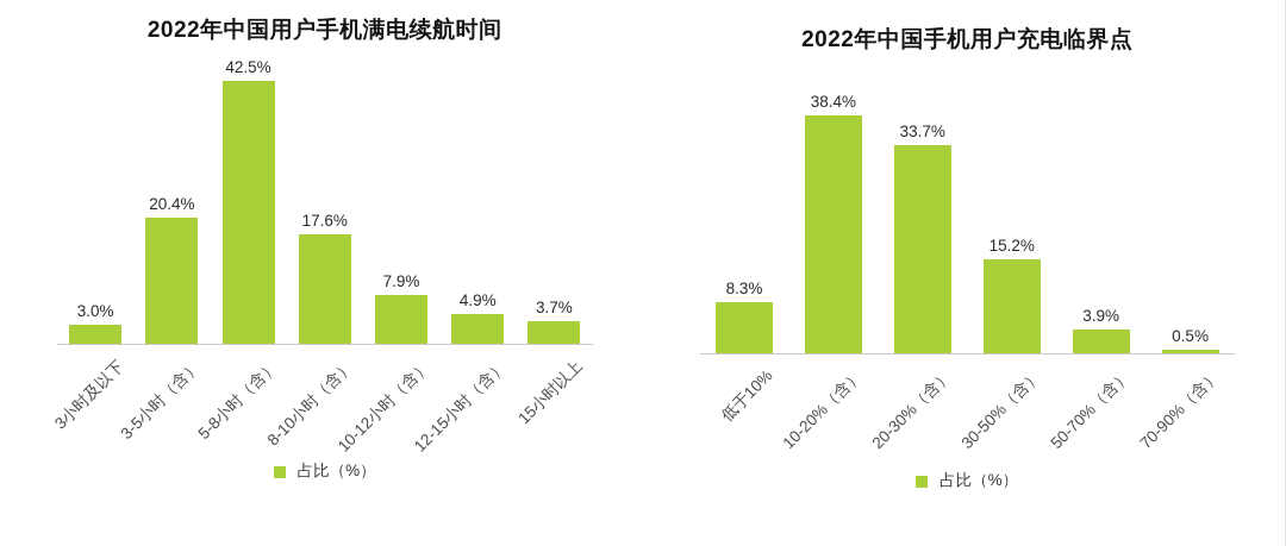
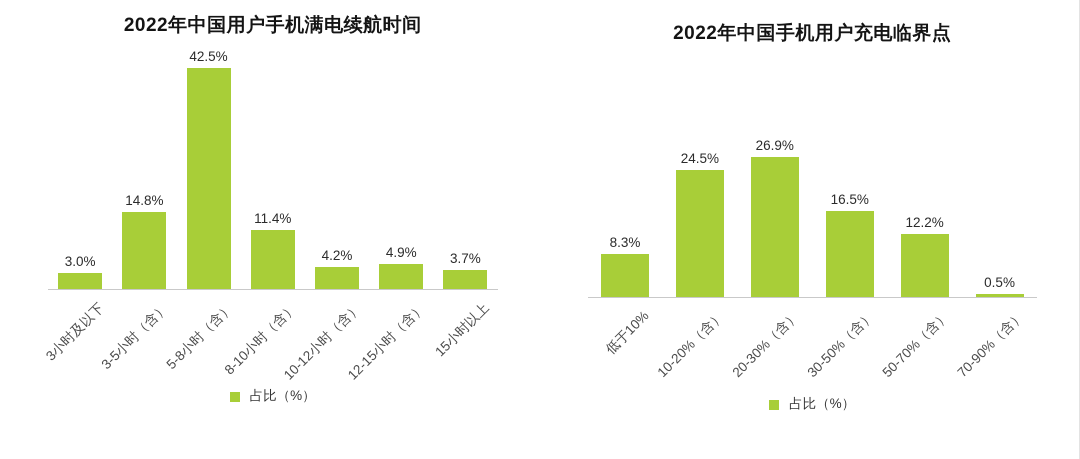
2022年中国用户手机满电续航时间/3-5小时（含）: 20.4% -> 14.8%
2022年中国用户手机满电续航时间/8-10小时（含）: 17.6% -> 11.4%
2022年中国用户手机满电续航时间/10-12小时（含）: 7.9% -> 4.2%
2022年中国手机用户充电临界点/10-20%（含）: 38.4% -> 24.5%
2022年中国手机用户充电临界点/20-30%（含）: 33.7% -> 26.9%
2022年中国手机用户充电临界点/30-50%（含）: 15.2% -> 16.5%
2022年中国手机用户充电临界点/50-70%（含）: 3.9% -> 12.2%
